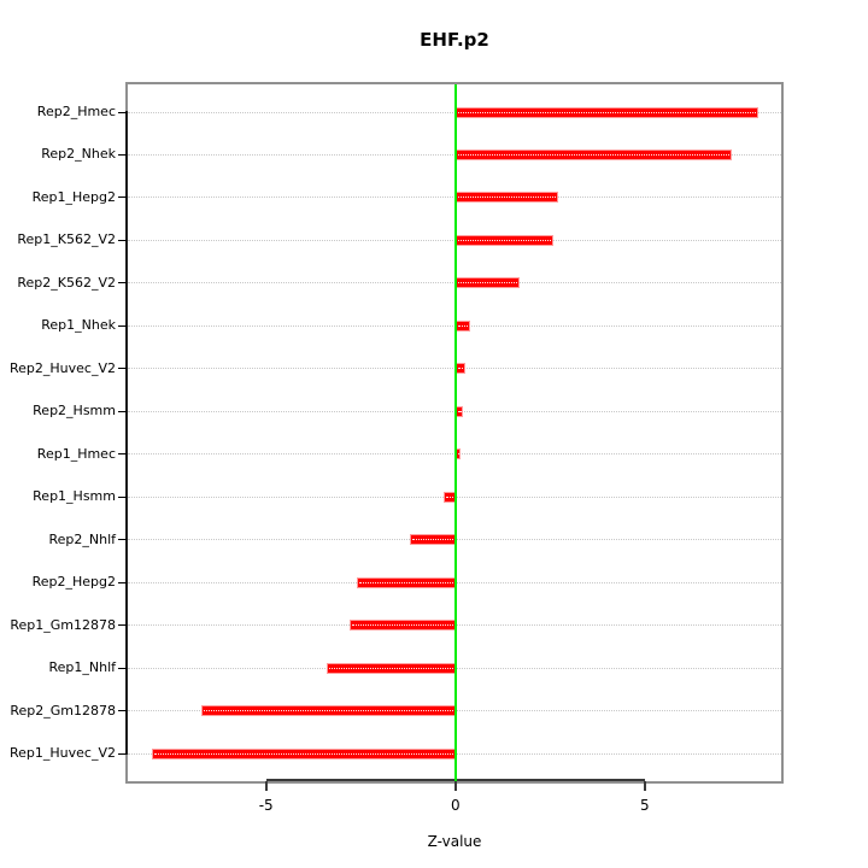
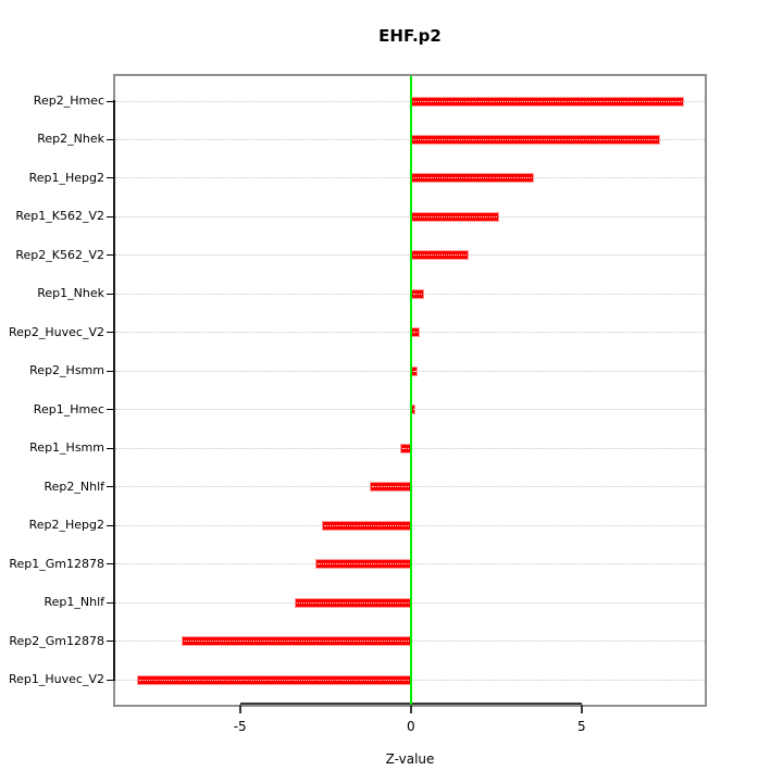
Rep1_Hepg2: 2.7 -> 3.6
